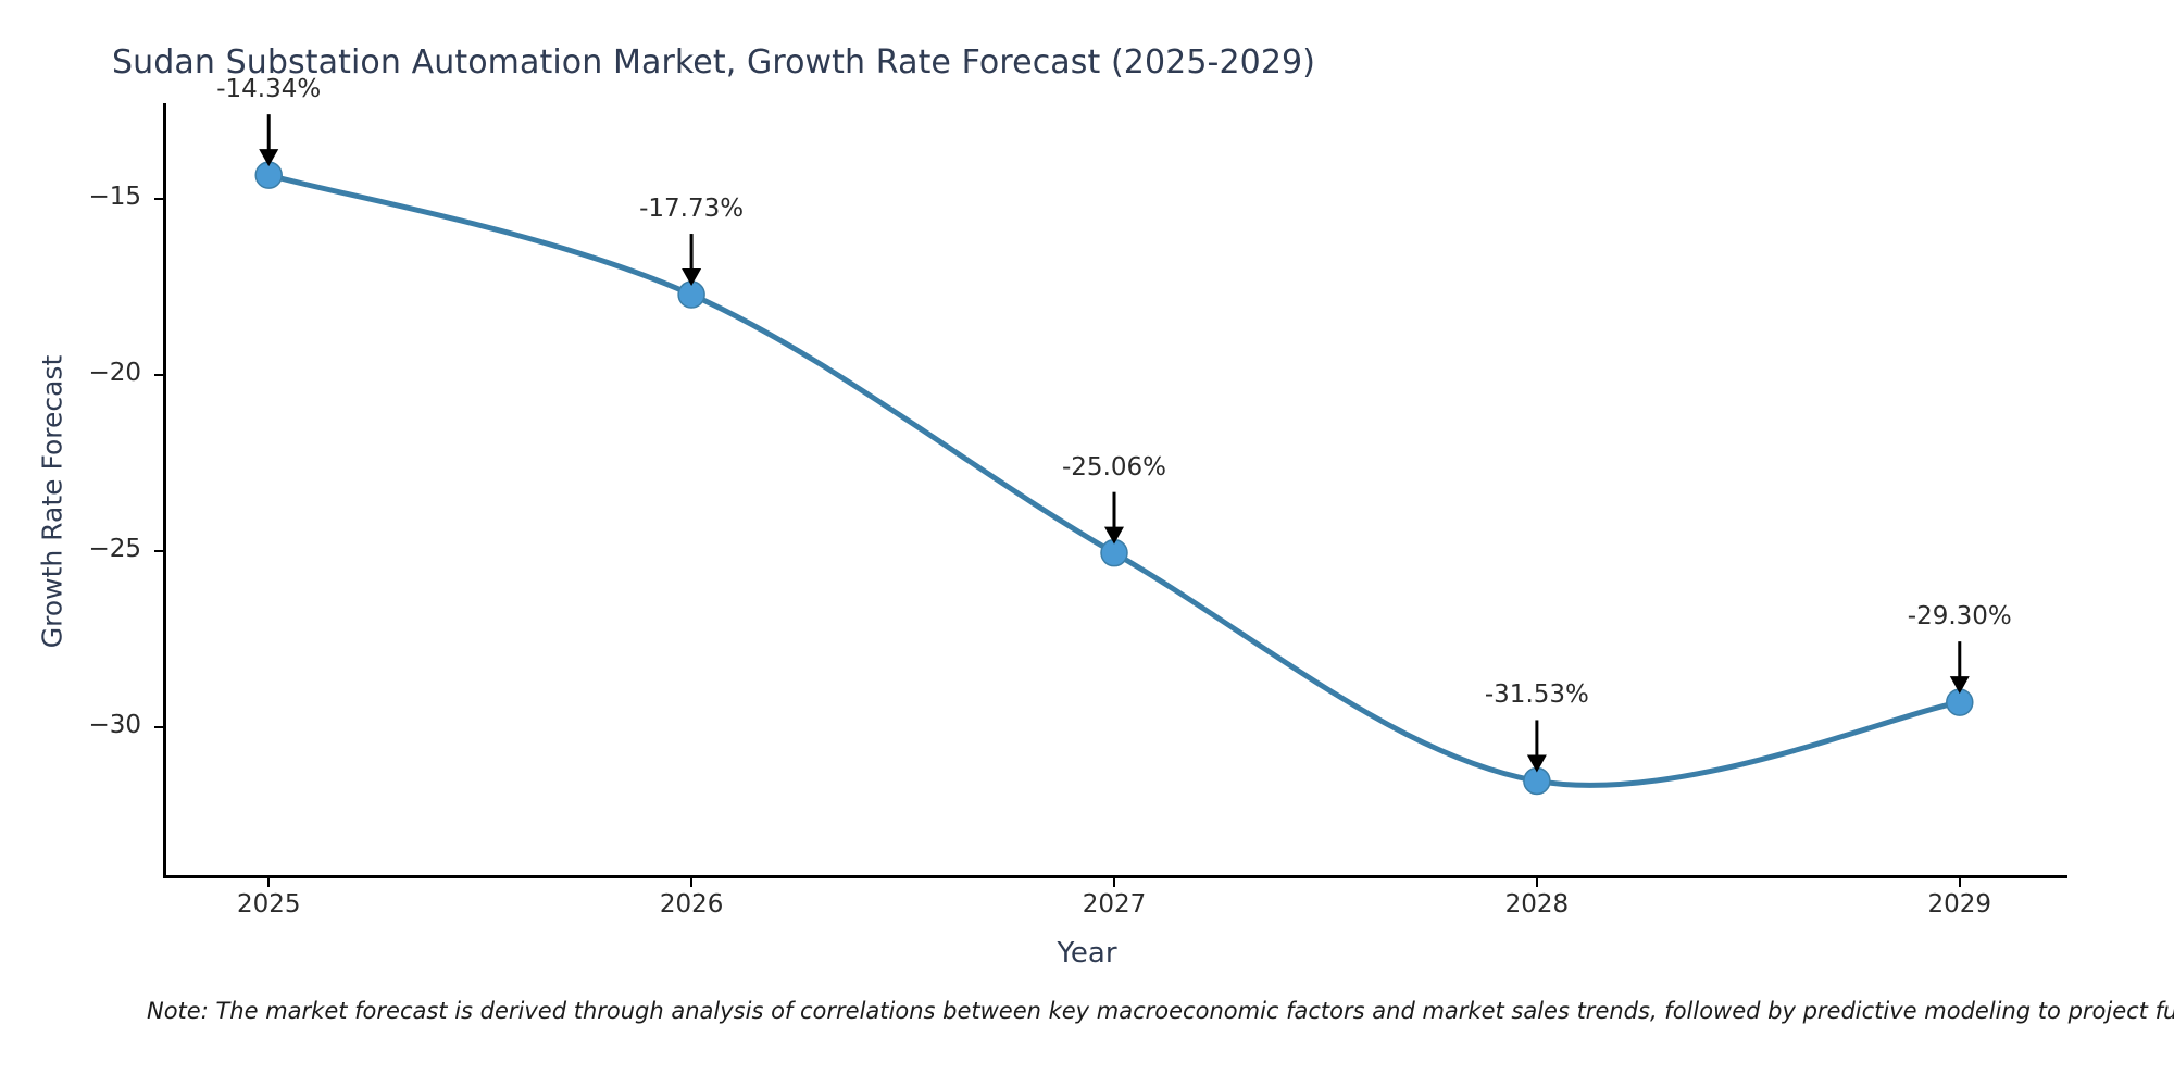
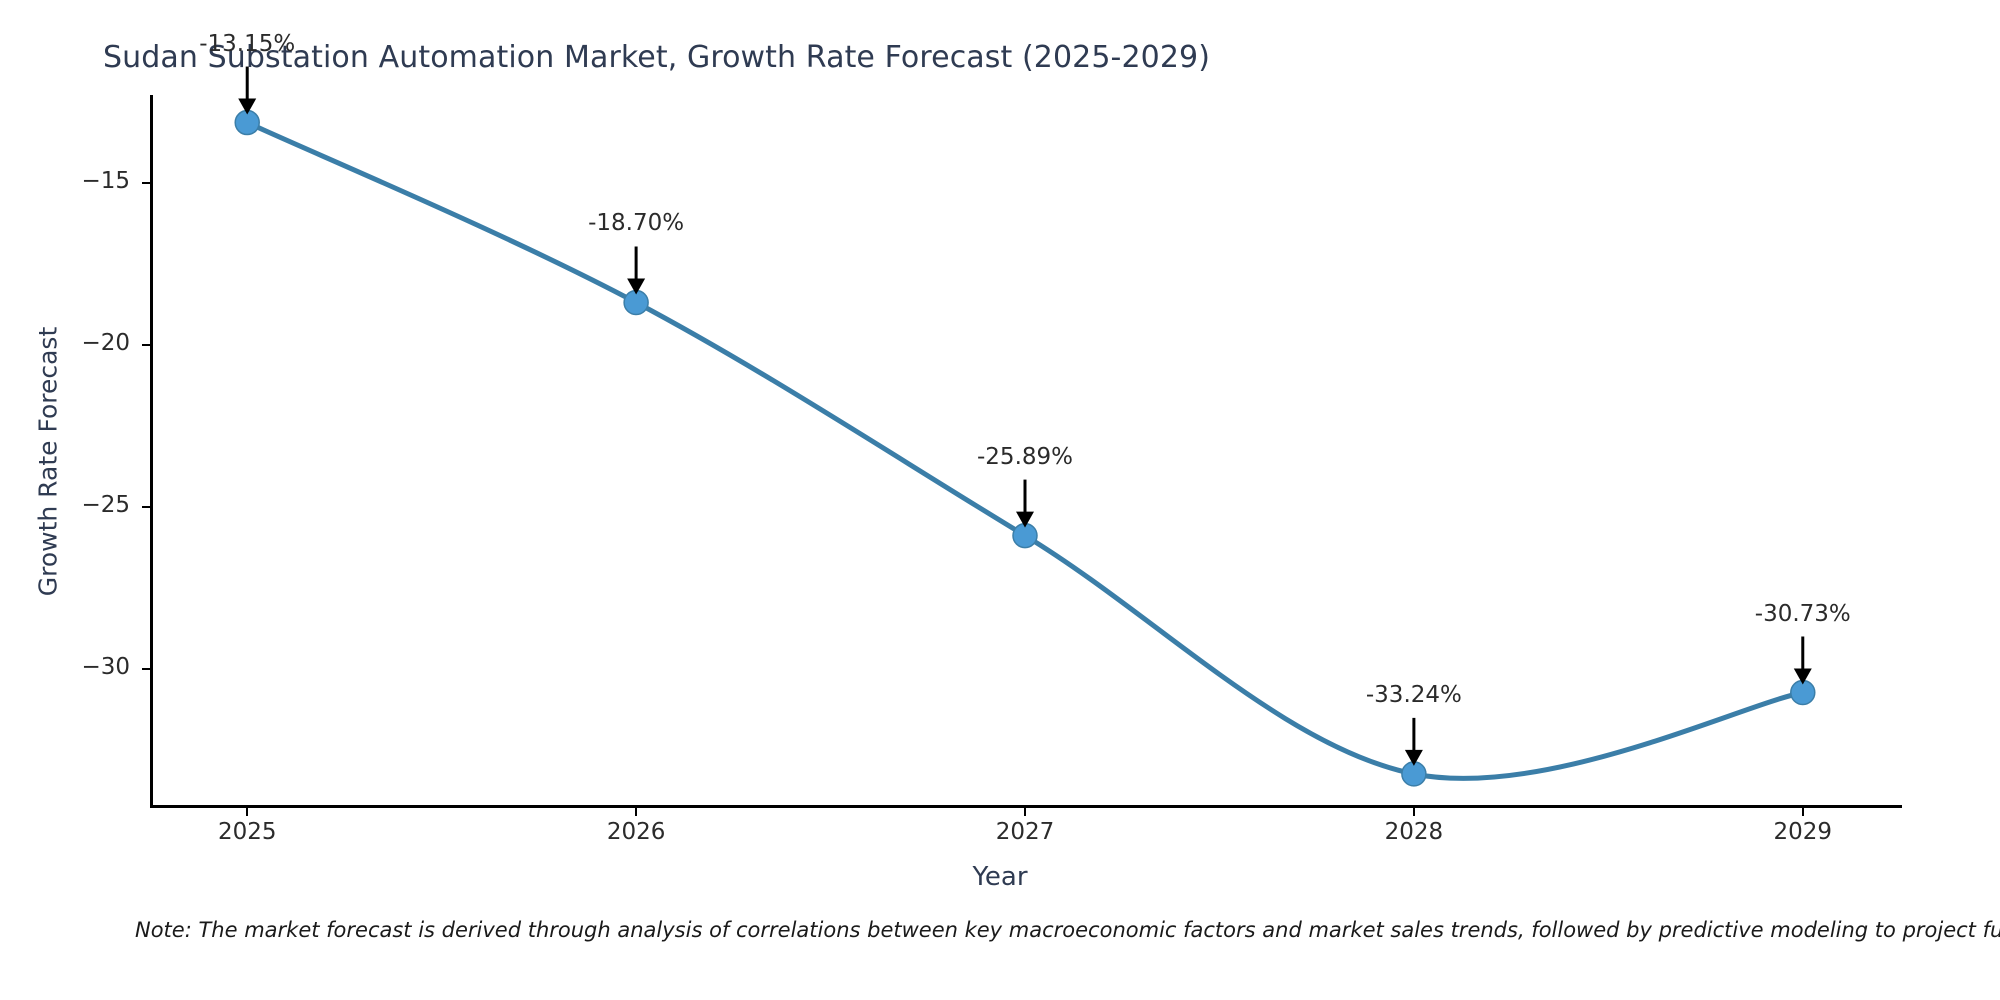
2025: -14.34% -> -13.15%
2026: -17.73% -> -18.70%
2027: -25.06% -> -25.89%
2028: -31.53% -> -33.24%
2029: -29.30% -> -30.73%
